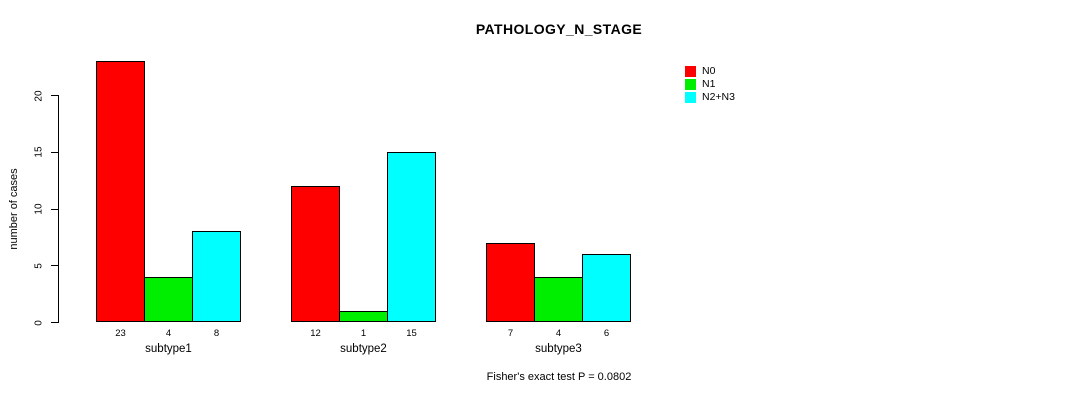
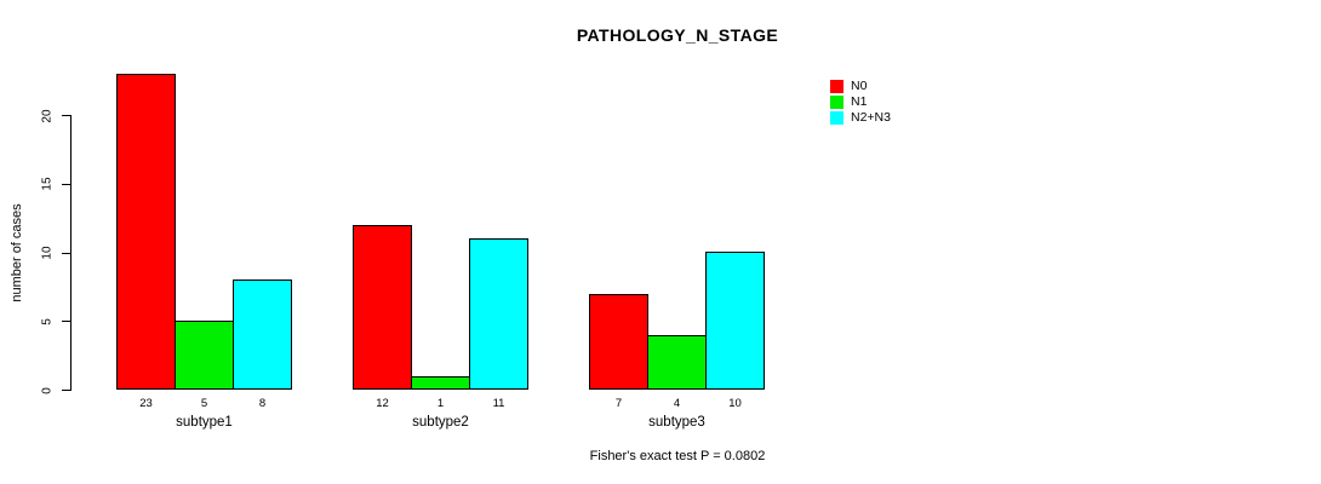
N1/subtype1: 4 -> 5
N2+N3/subtype2: 15 -> 11
N2+N3/subtype3: 6 -> 10
